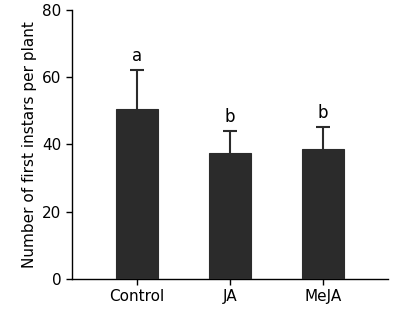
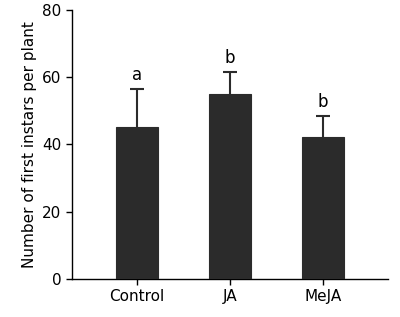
Control: 50.5 -> 45.0
JA: 37.5 -> 55.0
MeJA: 38.5 -> 42.0
